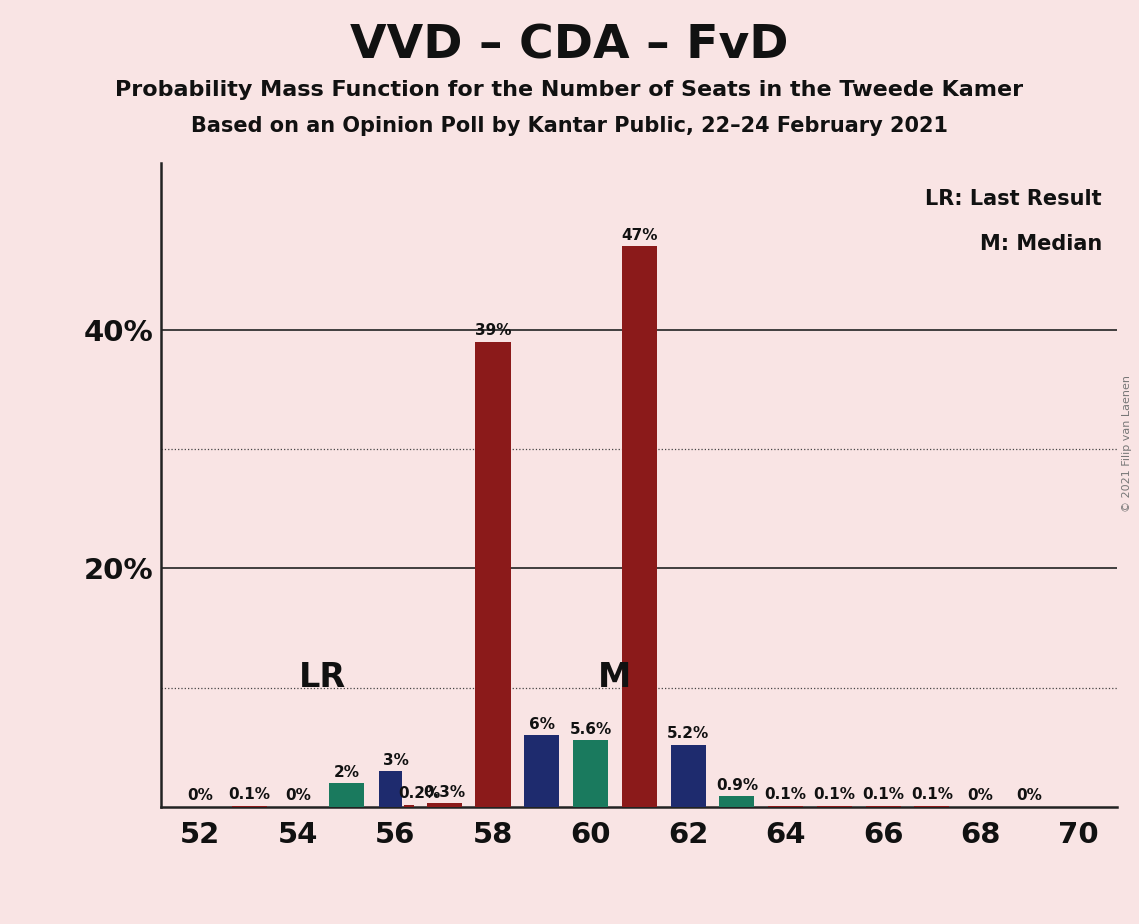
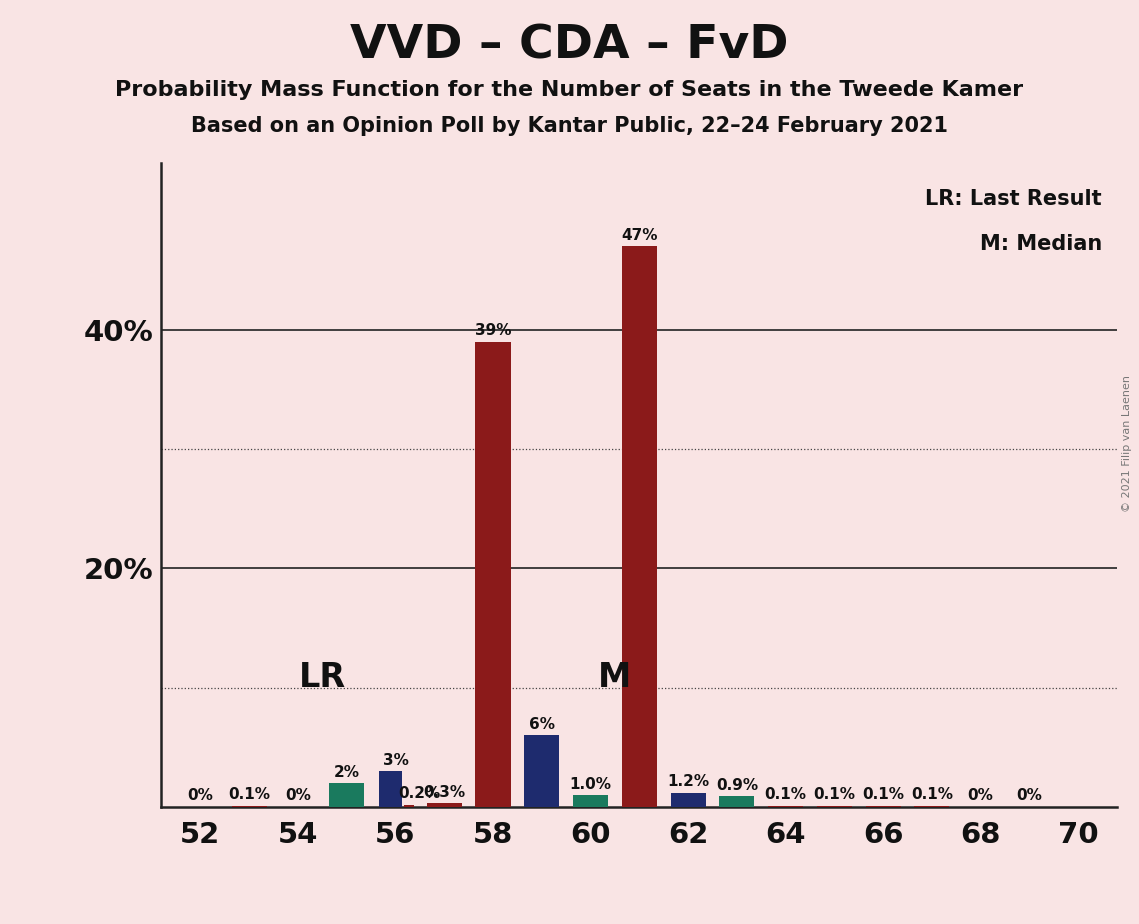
60: 5.6% -> 1.0%
62: 5.2% -> 1.2%
